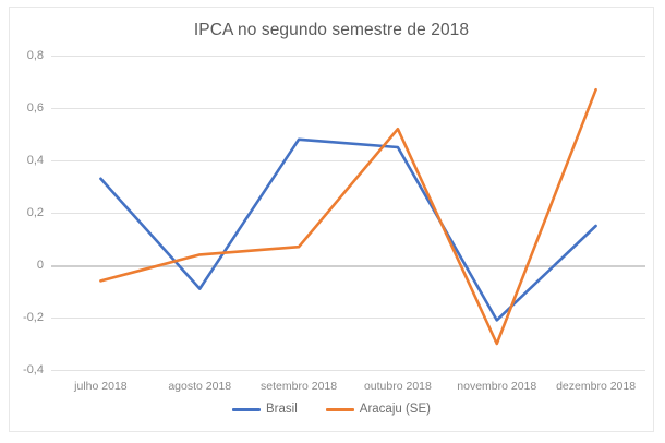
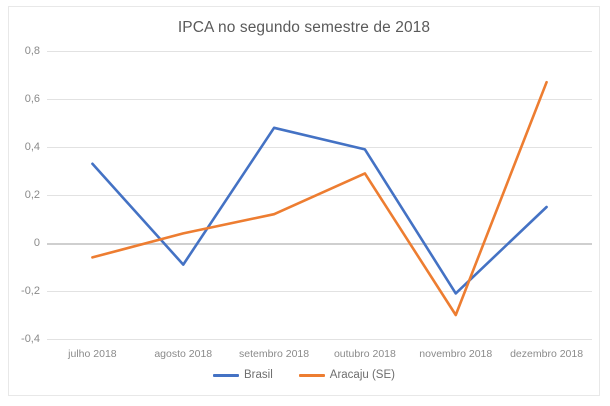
Aracaju (SE)/setembro 2018: 0,07 -> 0,12
Brasil/outubro 2018: 0,45 -> 0,39
Aracaju (SE)/outubro 2018: 0,52 -> 0,29
